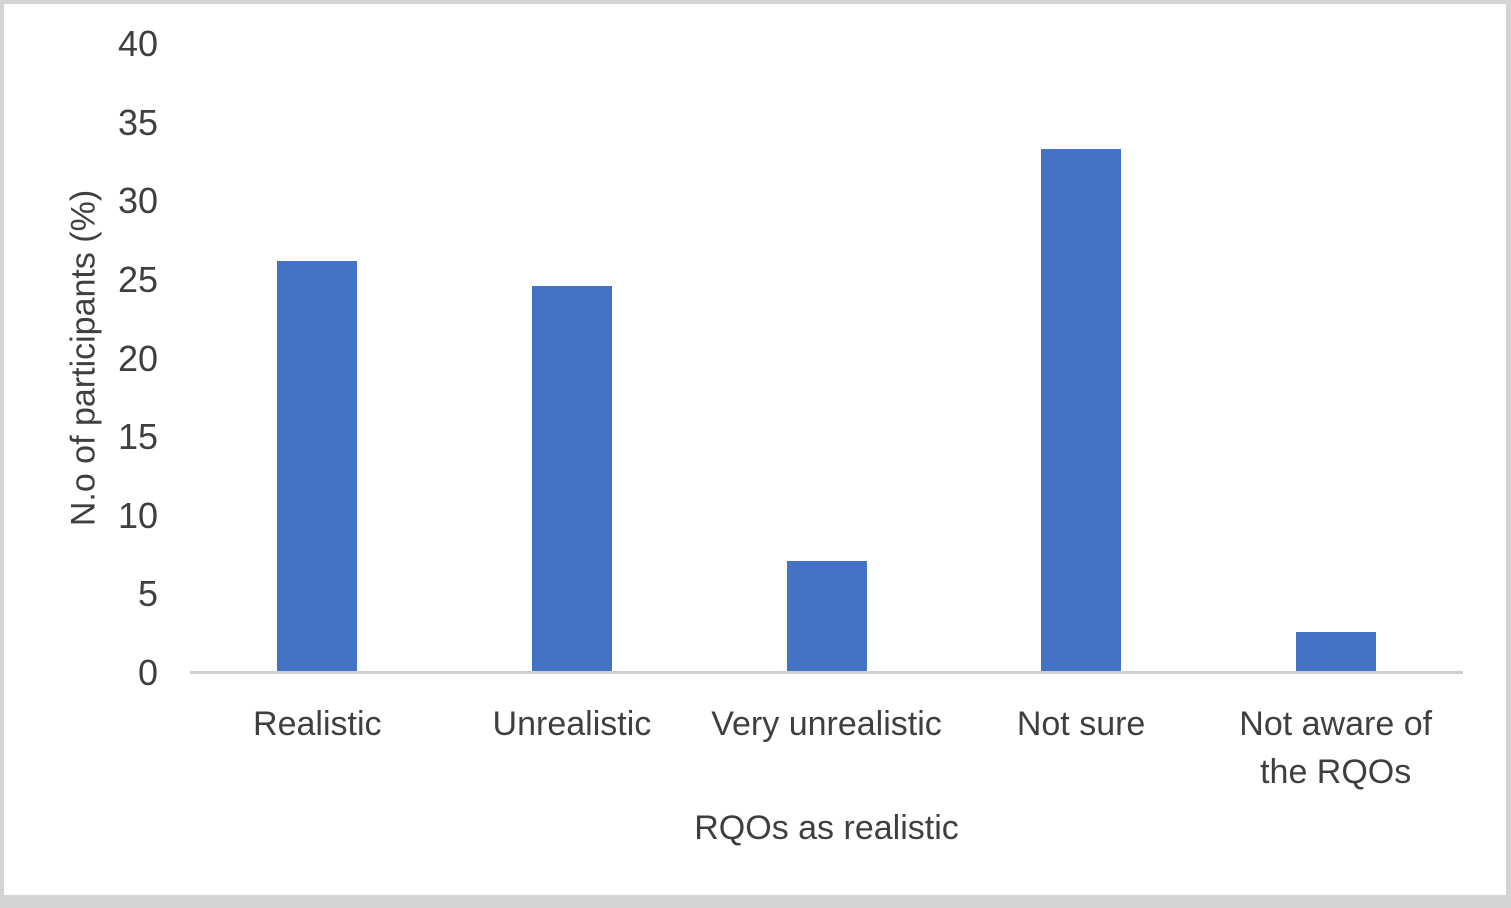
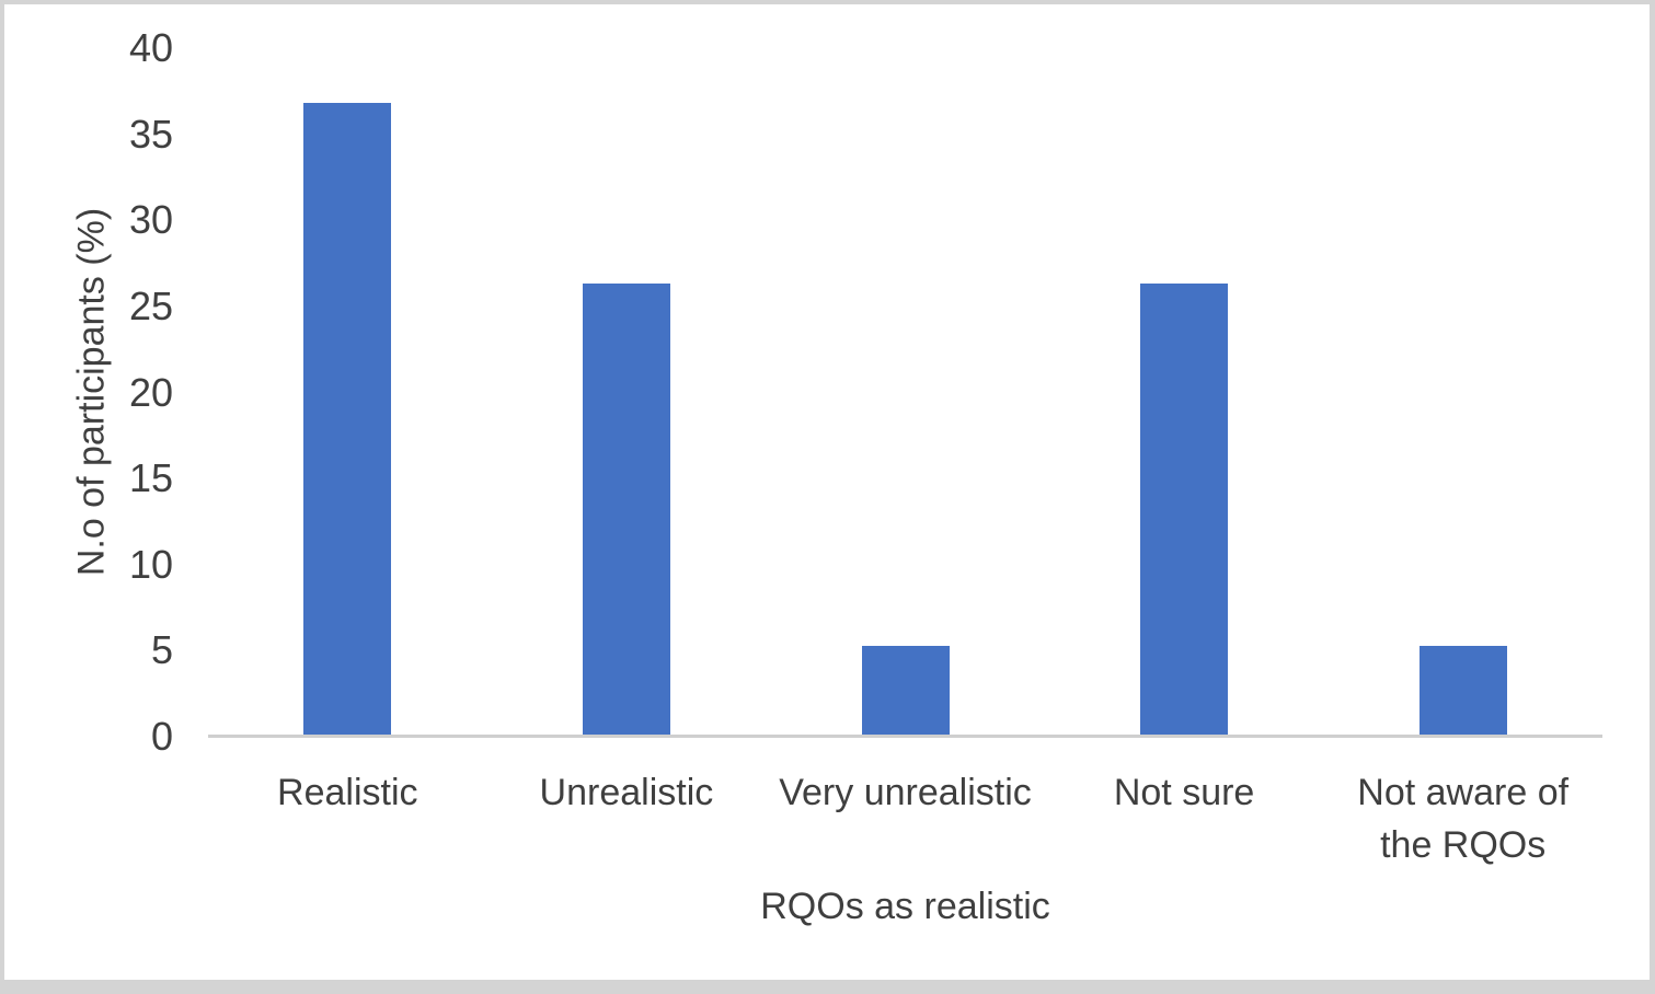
Realistic: 26.2 -> 36.8
Unrealistic: 24.6 -> 26.3
Very unrealistic: 7.1 -> 5.3
Not sure: 33.3 -> 26.3
Not aware of the RQOs: 2.6 -> 5.3
